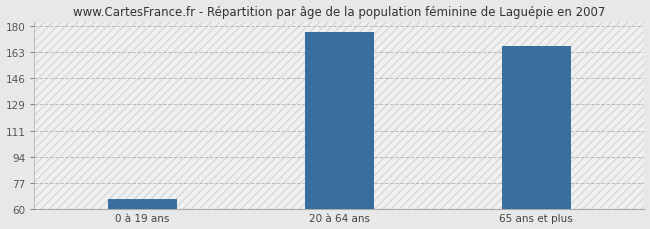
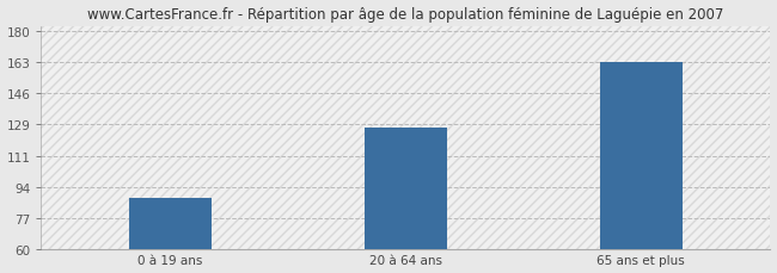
0 à 19 ans: 66 -> 88
20 à 64 ans: 176 -> 127
65 ans et plus: 167 -> 163
